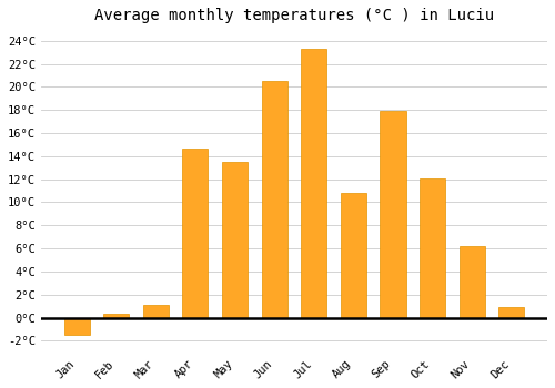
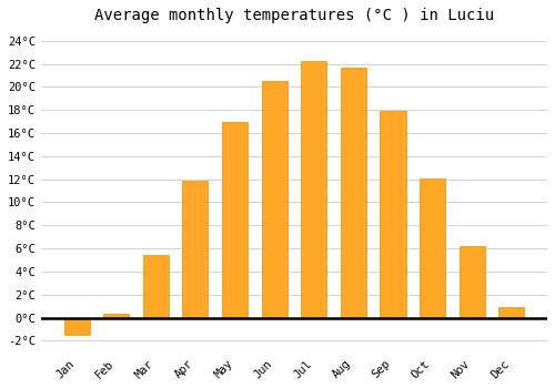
Mar: 1.1°C -> 5.4°C
Apr: 14.7°C -> 11.9°C
May: 13.5°C -> 17.0°C
Jul: 23.3°C -> 22.2°C
Aug: 10.8°C -> 21.7°C
